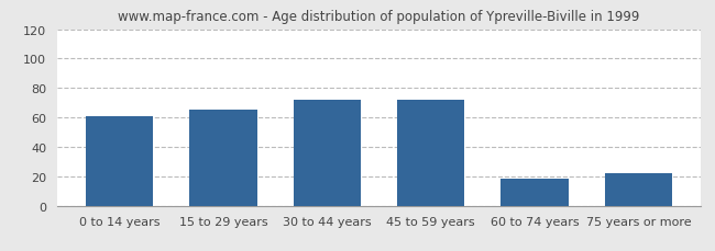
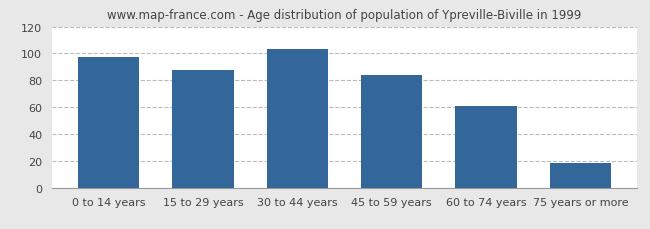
0 to 14 years: 61 -> 97
15 to 29 years: 65 -> 88
30 to 44 years: 72 -> 103
45 to 59 years: 72 -> 84
60 to 74 years: 18 -> 61
75 years or more: 22 -> 18
